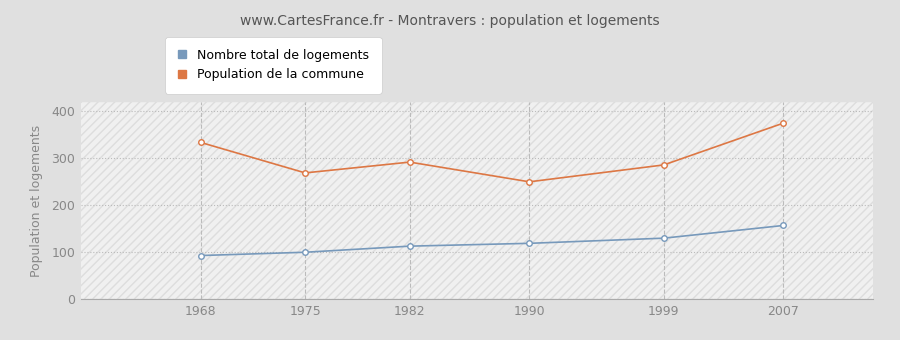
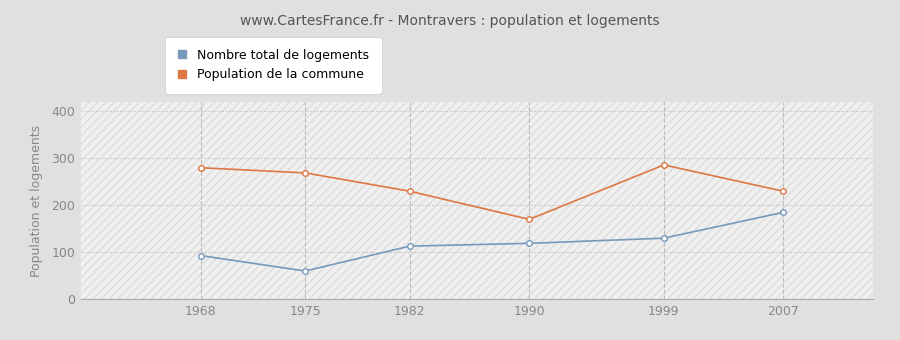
Population de la commune/1968: 334 -> 280
Nombre total de logements/1975: 100 -> 60
Population de la commune/1982: 292 -> 230
Population de la commune/1990: 250 -> 170
Nombre total de logements/2007: 157 -> 185
Population de la commune/2007: 375 -> 230
